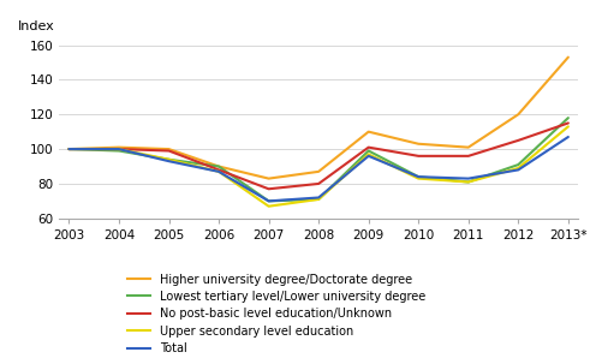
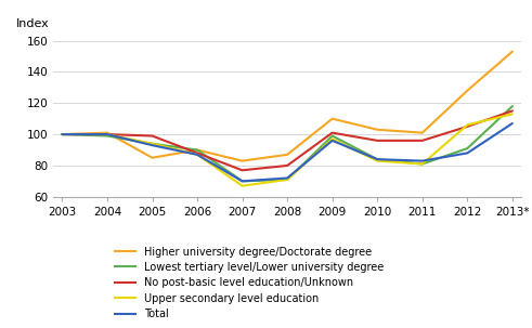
Higher university degree/Doctorate degree/2005: 100 -> 85
Higher university degree/Doctorate degree/2012: 120 -> 128
Upper secondary level education/2012: 89 -> 106
